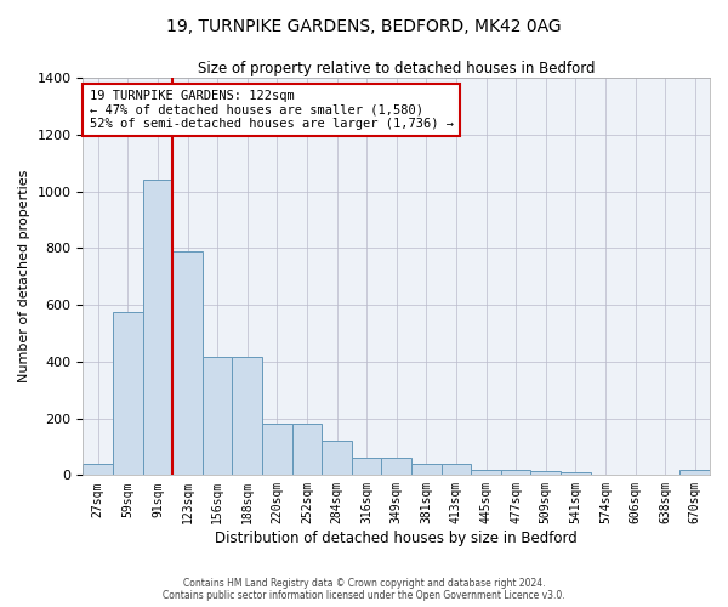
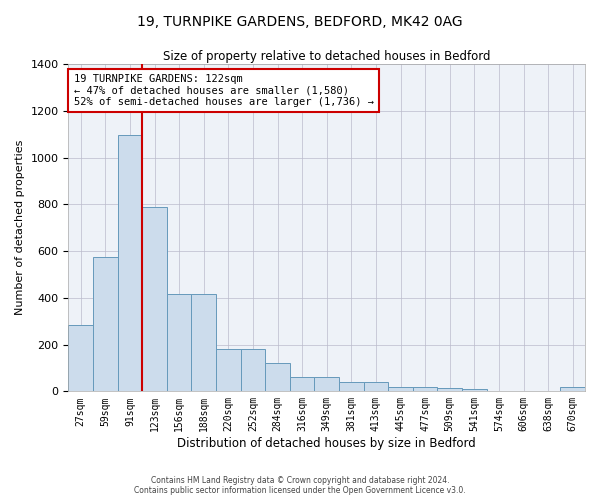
27sqm: 40 -> 285
91sqm: 1040 -> 1095
